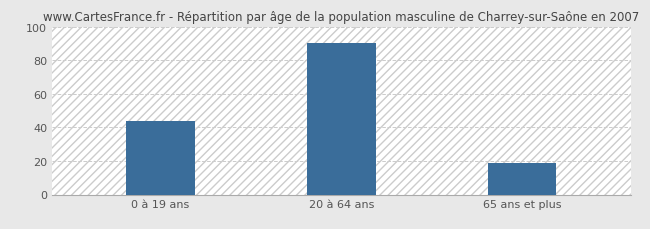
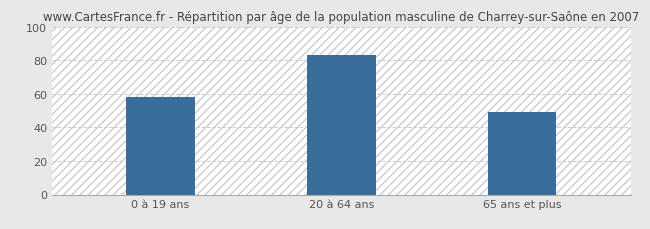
0 à 19 ans: 44 -> 58
20 à 64 ans: 90 -> 83
65 ans et plus: 19 -> 49
